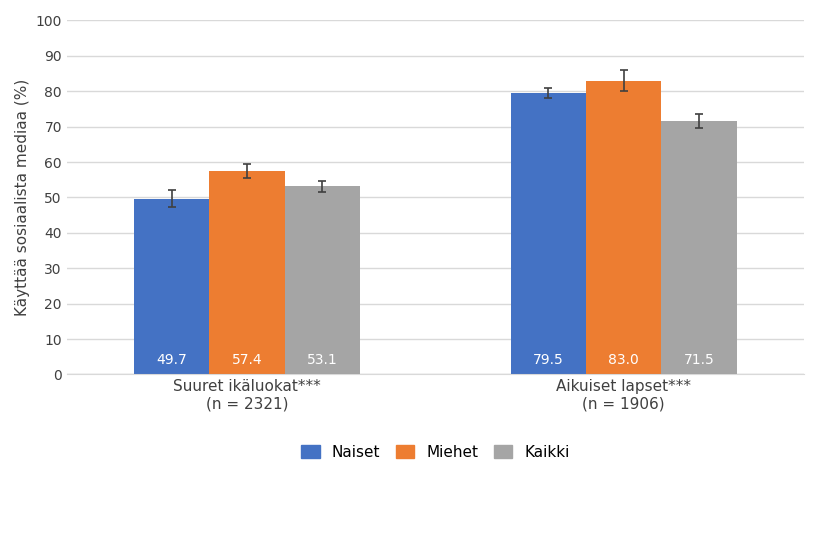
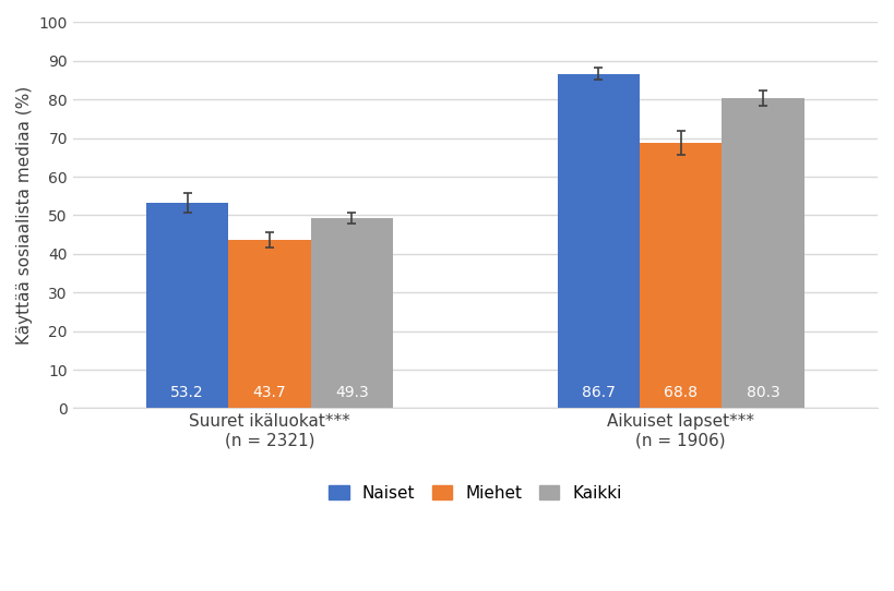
Naiset/Suuret ikäluokat*** (n = 2321): 49.7 -> 53.2
Miehet/Suuret ikäluokat*** (n = 2321): 57.4 -> 43.7
Kaikki/Suuret ikäluokat*** (n = 2321): 53.1 -> 49.3
Naiset/Aikuiset lapset*** (n = 1906): 79.5 -> 86.7
Miehet/Aikuiset lapset*** (n = 1906): 83.0 -> 68.8
Kaikki/Aikuiset lapset*** (n = 1906): 71.5 -> 80.3
